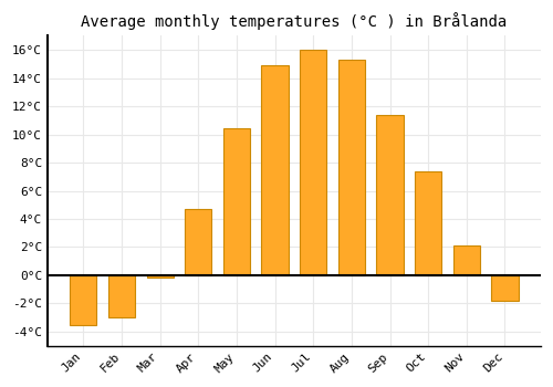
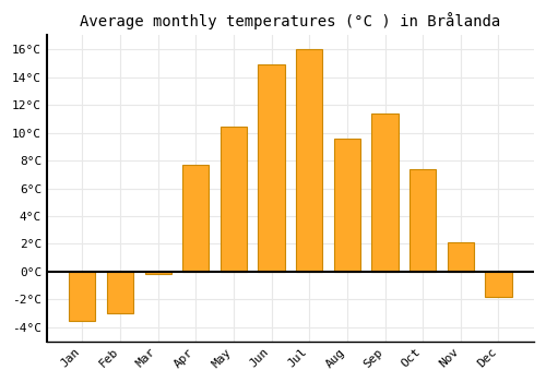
Apr: 4.7°C -> 7.7°C
Aug: 15.3°C -> 9.6°C
